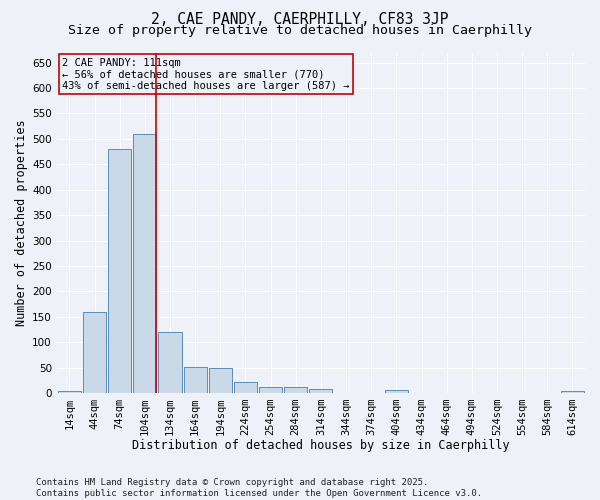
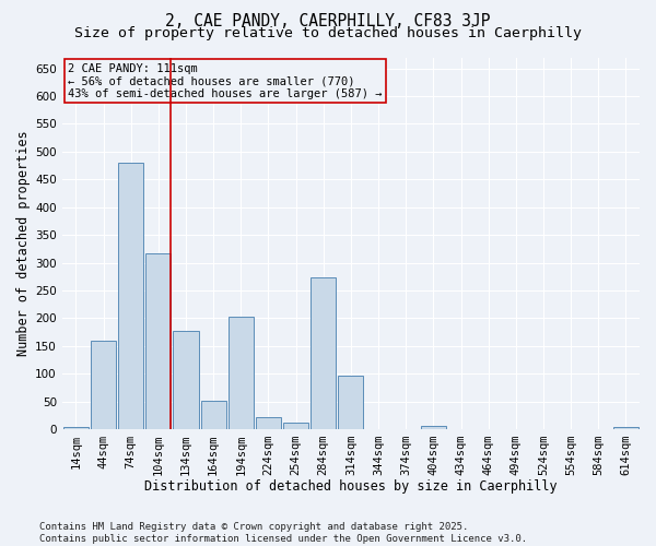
104sqm: 510 -> 316
134sqm: 120 -> 178
194sqm: 50 -> 202
284sqm: 12 -> 274
314sqm: 8 -> 96
